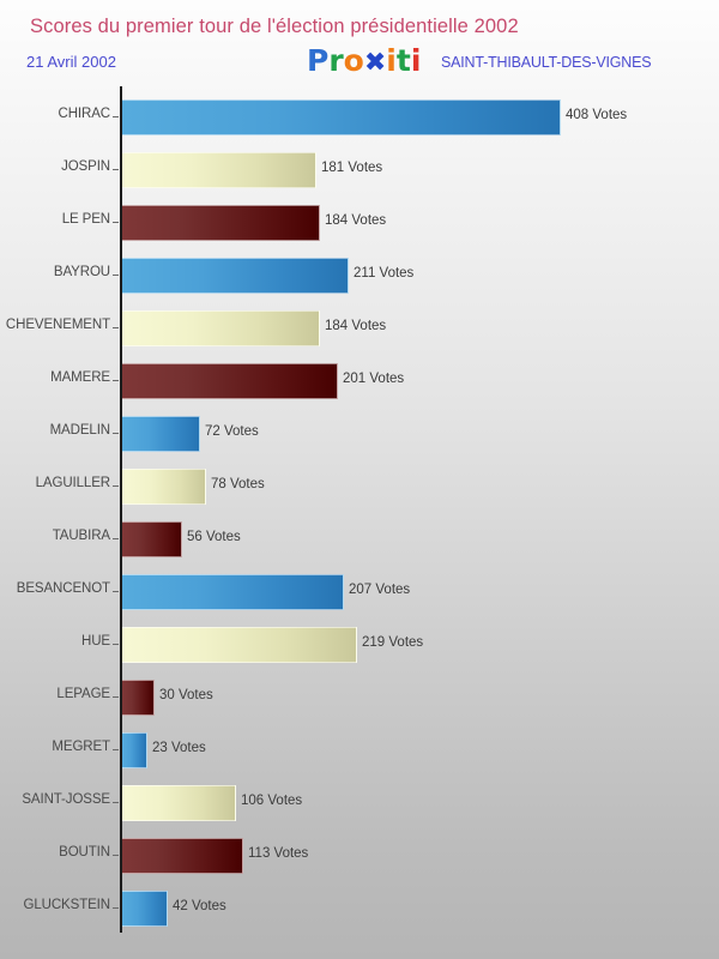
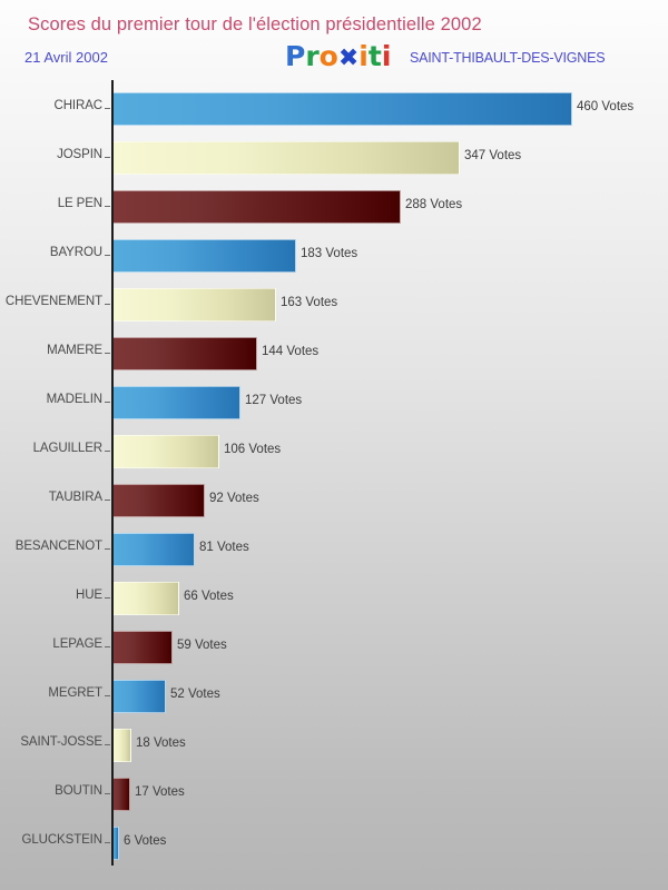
CHIRAC: 408 -> 460
JOSPIN: 181 -> 347
LE PEN: 184 -> 288
BAYROU: 211 -> 183
CHEVENEMENT: 184 -> 163
MAMERE: 201 -> 144
MADELIN: 72 -> 127
LAGUILLER: 78 -> 106
TAUBIRA: 56 -> 92
BESANCENOT: 207 -> 81
HUE: 219 -> 66
LEPAGE: 30 -> 59
MEGRET: 23 -> 52
SAINT-JOSSE: 106 -> 18
BOUTIN: 113 -> 17
GLUCKSTEIN: 42 -> 6
